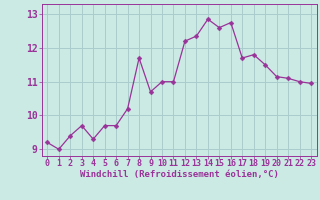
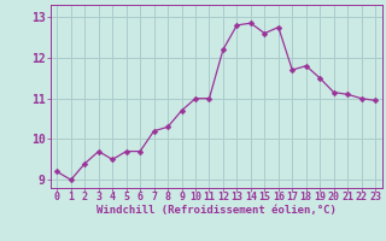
4: 9.30 -> 9.50
8: 11.70 -> 10.30
13: 12.35 -> 12.80
